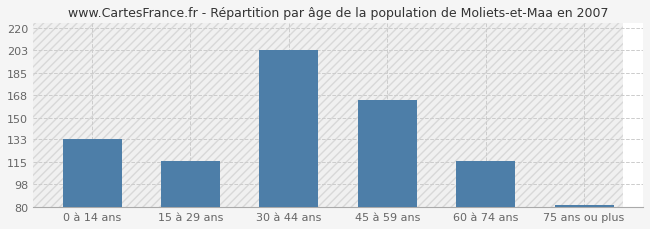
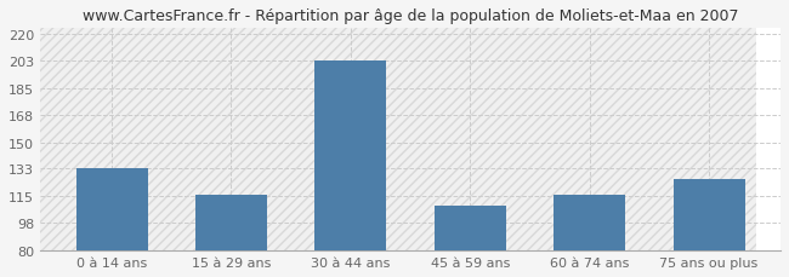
45 à 59 ans: 164 -> 109
75 ans ou plus: 82 -> 126
